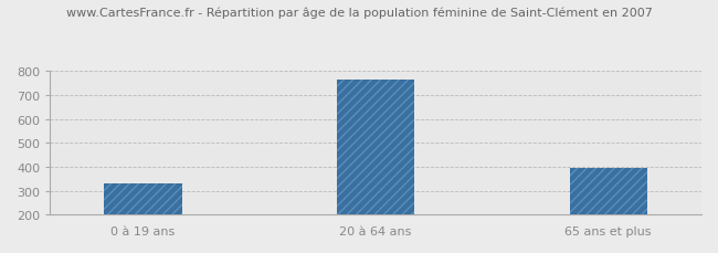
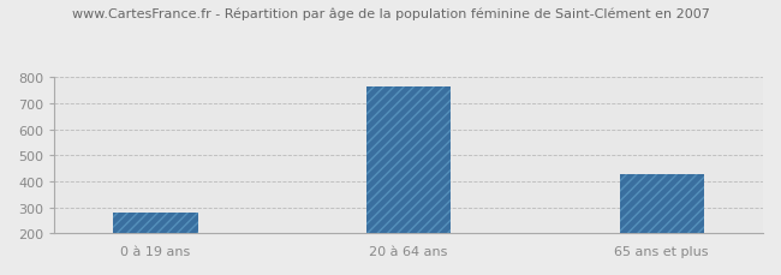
0 à 19 ans: 330 -> 280
65 ans et plus: 395 -> 425
